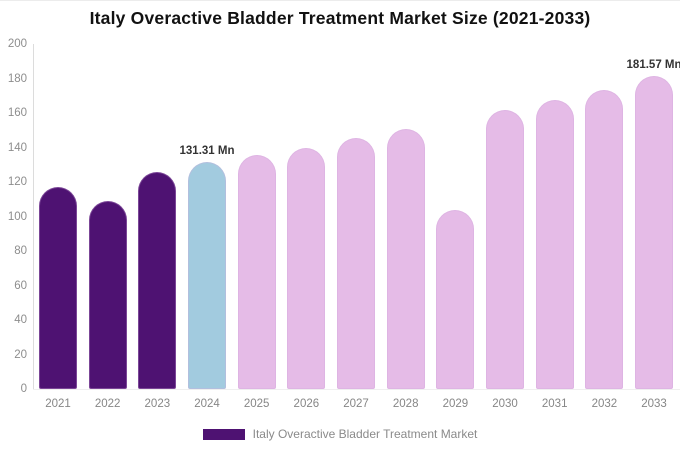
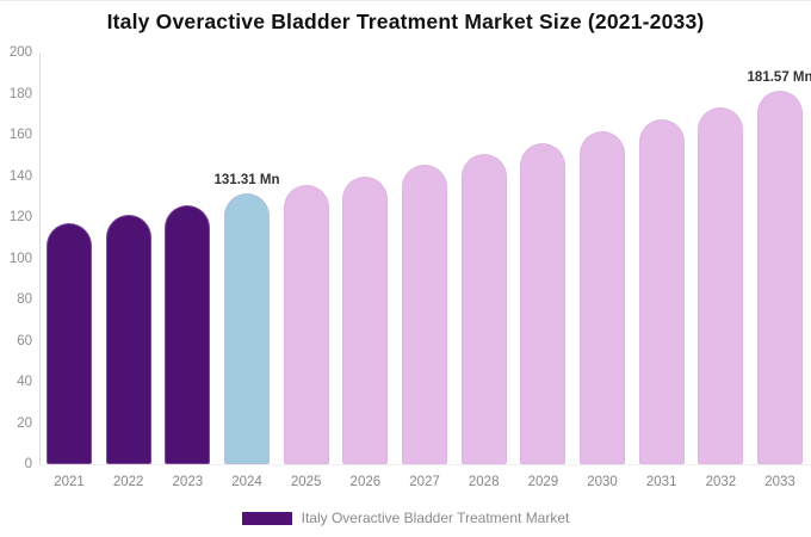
2022: 109 -> 121
2029: 104 -> 156
